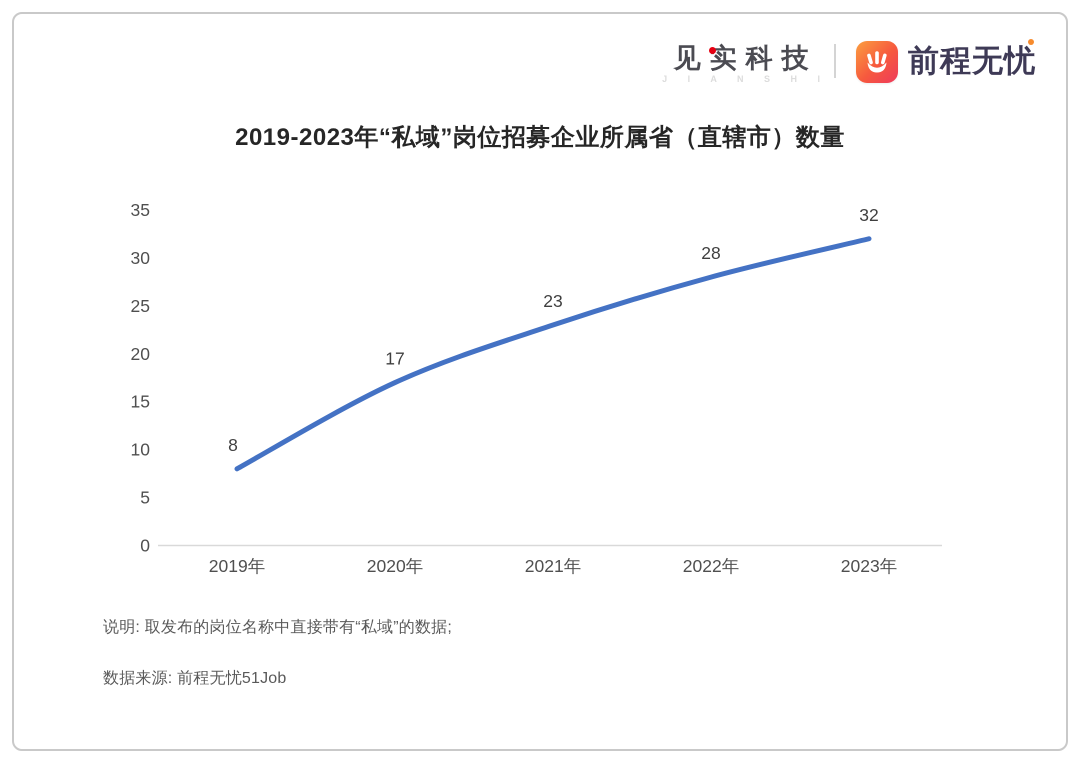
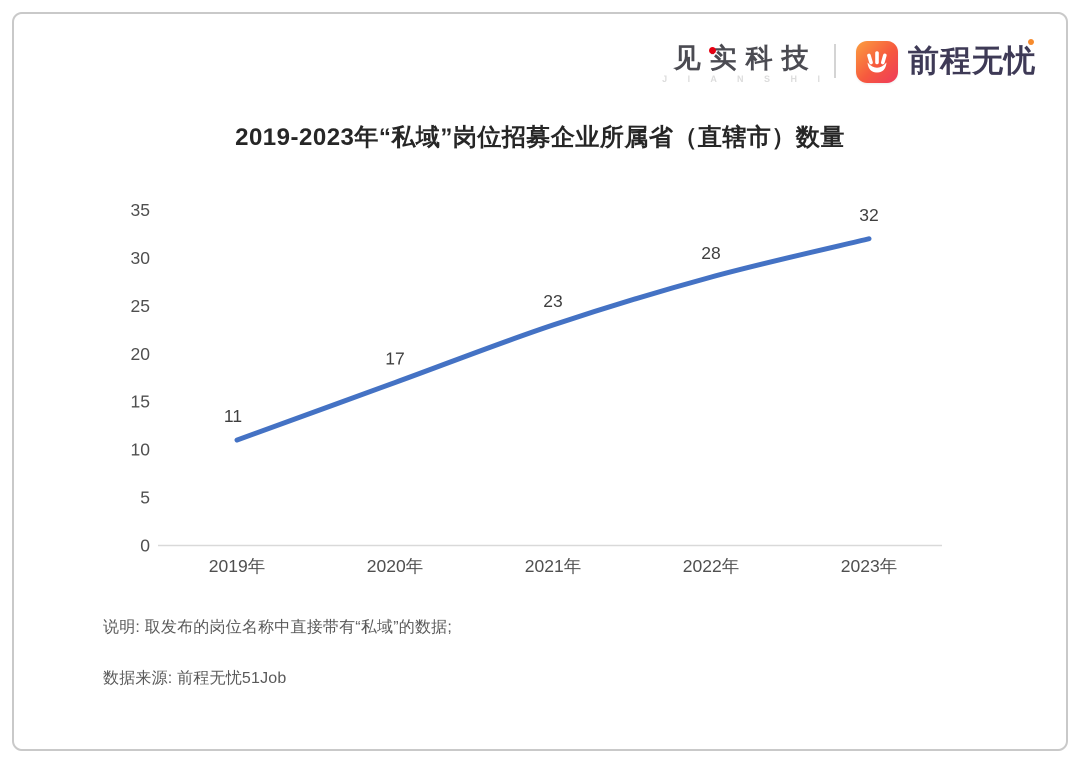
2019年: 8 -> 11
